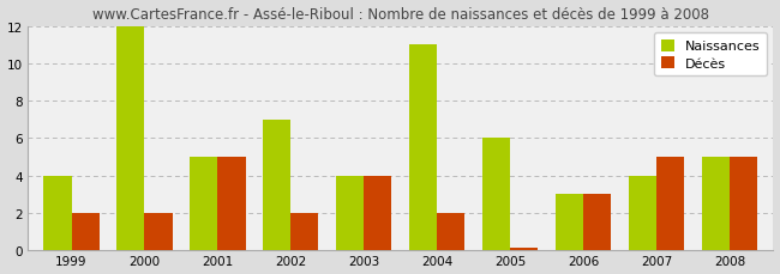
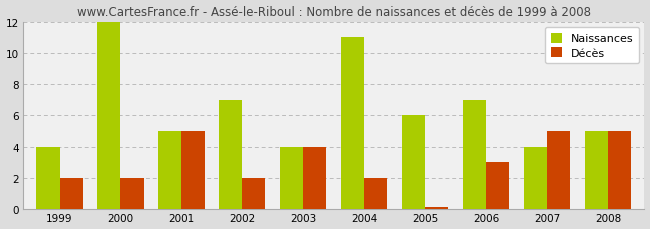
Naissances/2006: 3 -> 7
